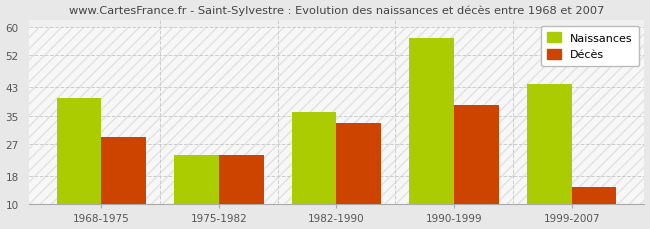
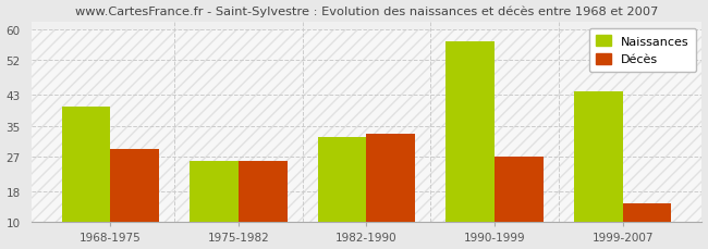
Naissances/1975-1982: 24 -> 26
Décès/1975-1982: 24 -> 26
Naissances/1982-1990: 36 -> 32
Décès/1990-1999: 38 -> 27
